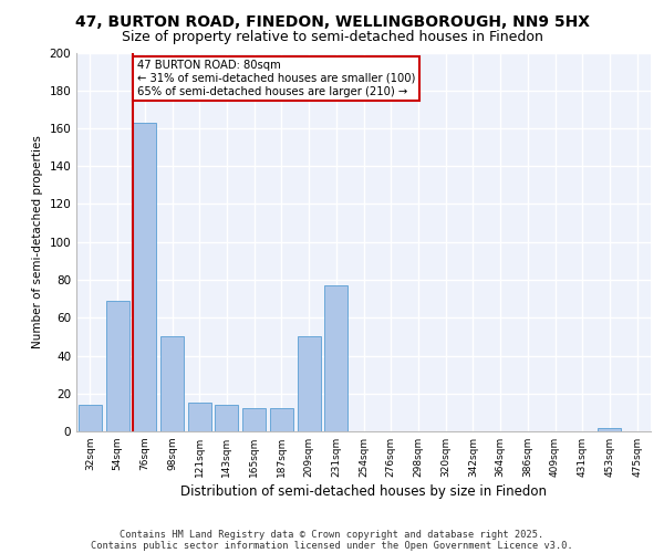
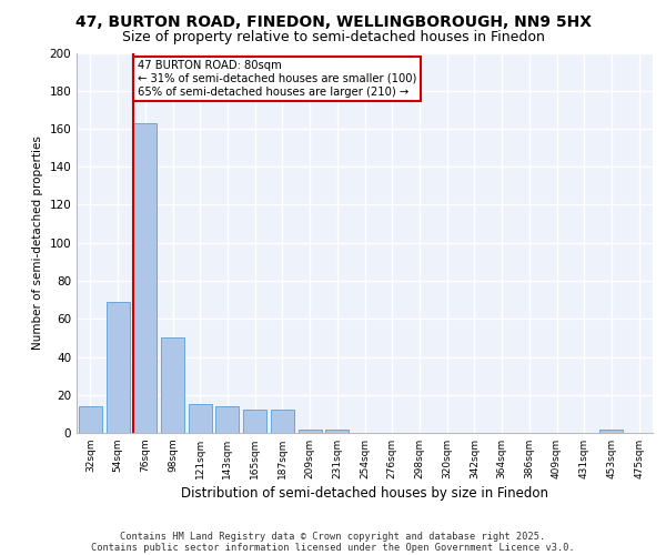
209sqm: 50 -> 2
231sqm: 77 -> 2
